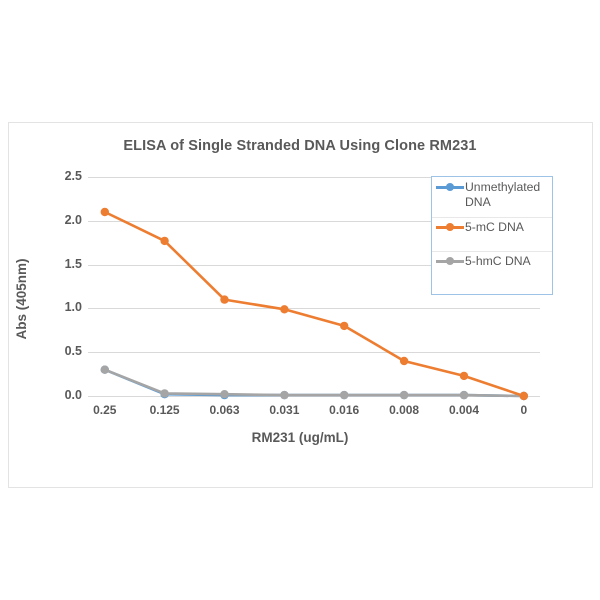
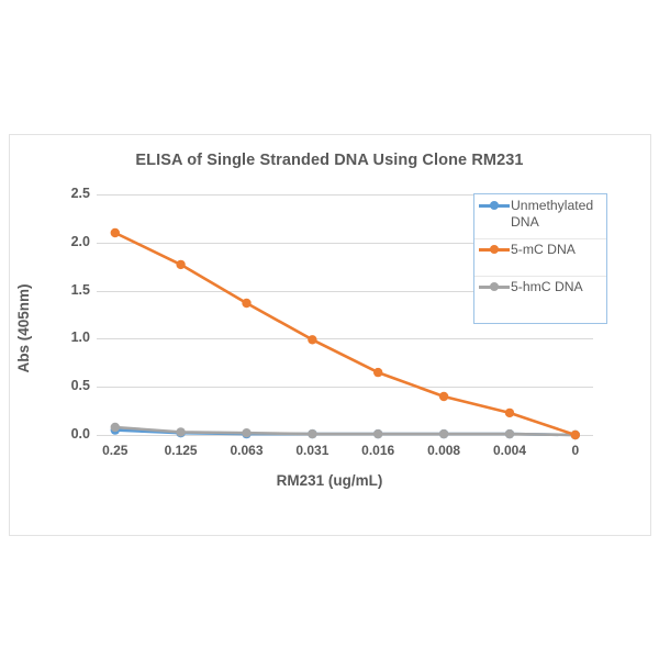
Unmethylated DNA/0.25: 0.3 -> 0.1
5-hmC DNA/0.25: 0.3 -> 0.1
5-mC DNA/0.063: 1.1 -> 1.4
5-mC DNA/0.016: 0.8 -> 0.7
